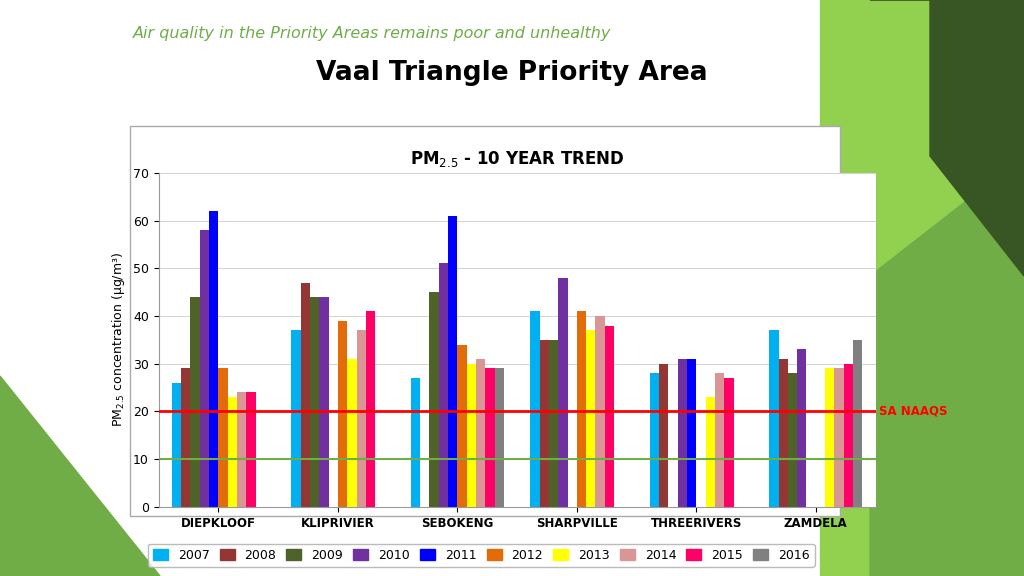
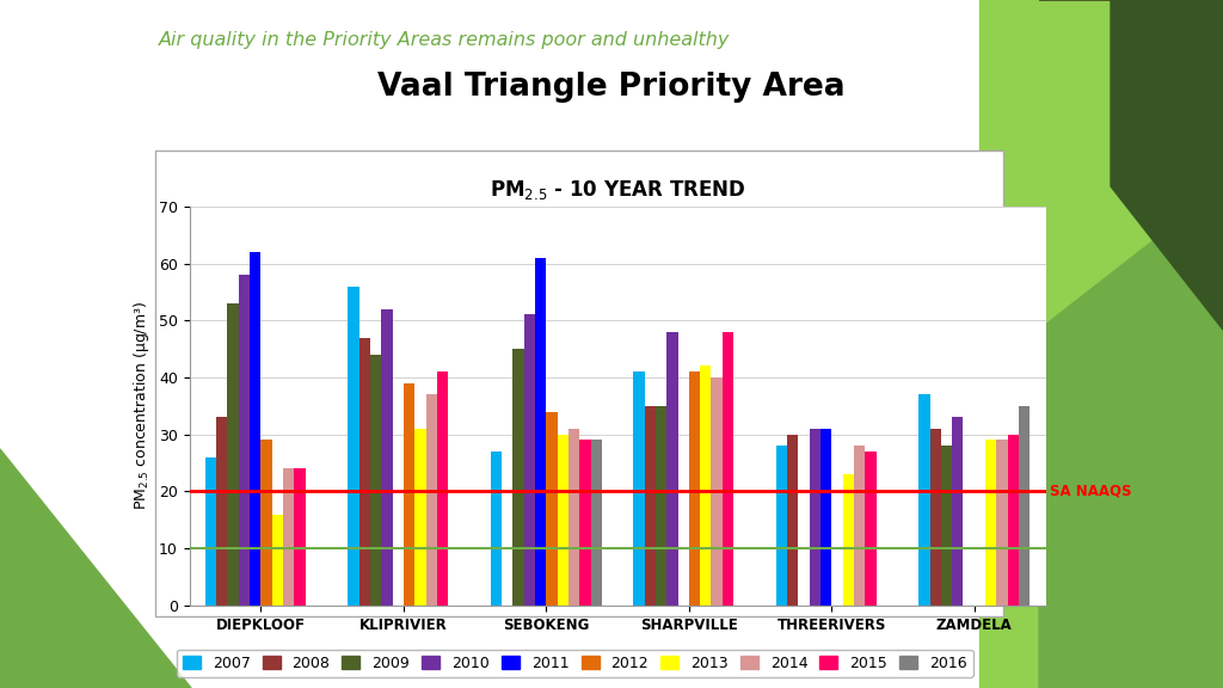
2008/DIEPKLOOF: 29 -> 33
2009/DIEPKLOOF: 44 -> 53
2013/DIEPKLOOF: 23 -> 16
2007/KLIPRIVIER: 37 -> 56
2010/KLIPRIVIER: 44 -> 52
2013/SHARPVILLE: 37 -> 42
2015/SHARPVILLE: 38 -> 48
